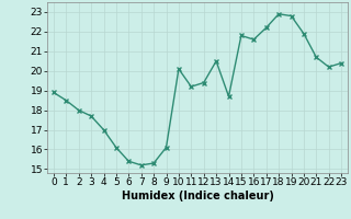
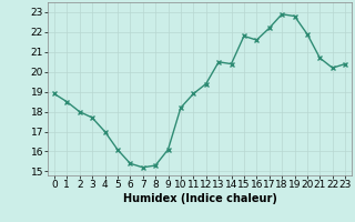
10: 20.1 -> 18.2
11: 19.2 -> 18.9
14: 18.7 -> 20.4
